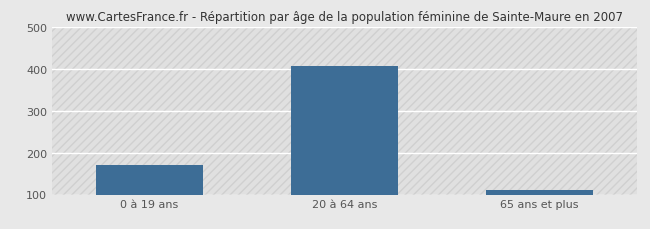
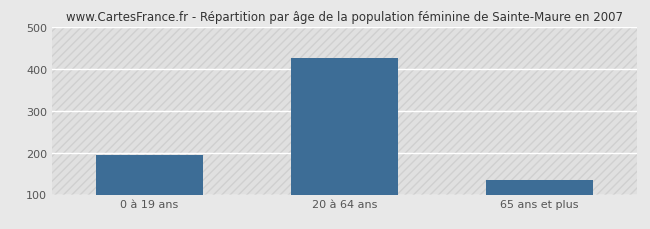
0 à 19 ans: 170 -> 195
20 à 64 ans: 407 -> 425
65 ans et plus: 110 -> 135
